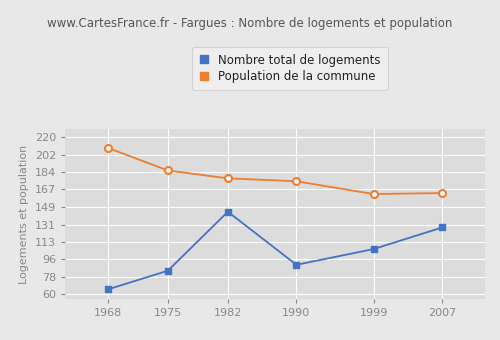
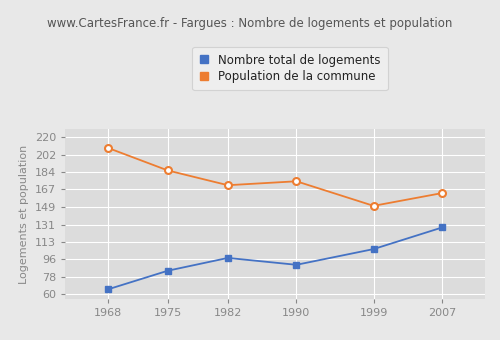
Nombre total de logements/1982: 144 -> 97
Population de la commune/1982: 178 -> 171
Population de la commune/1999: 162 -> 150
